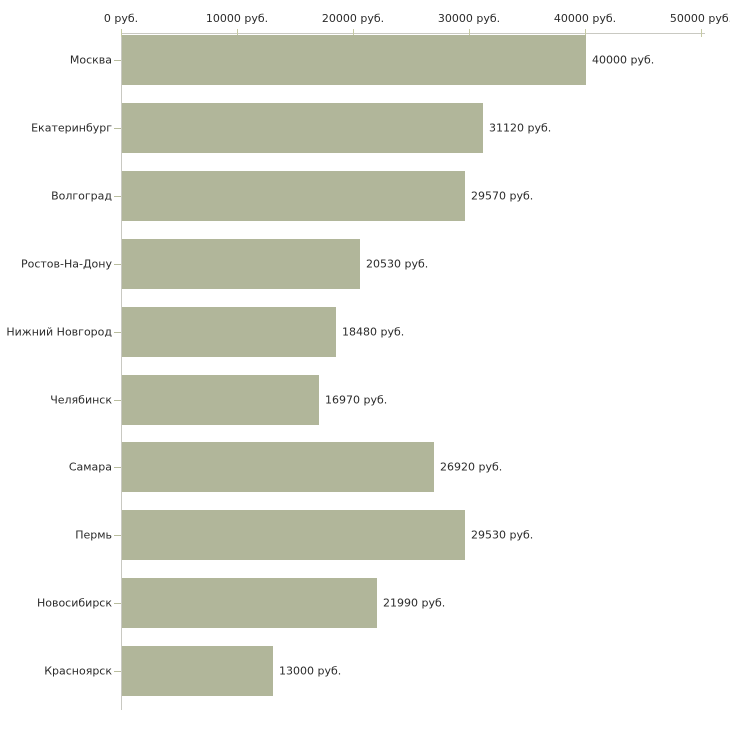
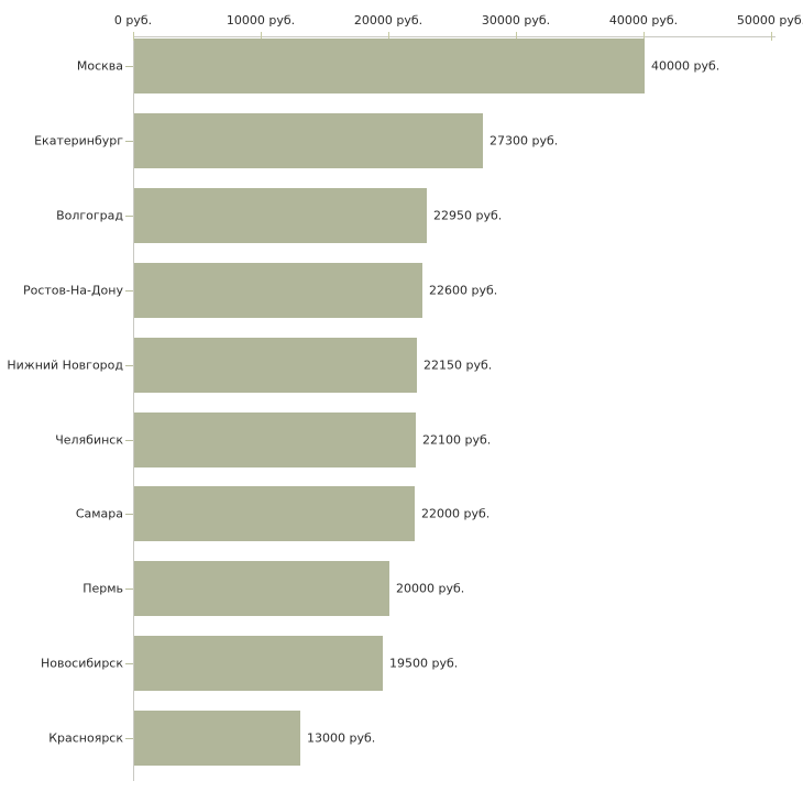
Екатеринбург: 31120 -> 27300
Волгоград: 29570 -> 22950
Ростов-На-Дону: 20530 -> 22600
Нижний Новгород: 18480 -> 22150
Челябинск: 16970 -> 22100
Самара: 26920 -> 22000
Пермь: 29530 -> 20000
Новосибирск: 21990 -> 19500
